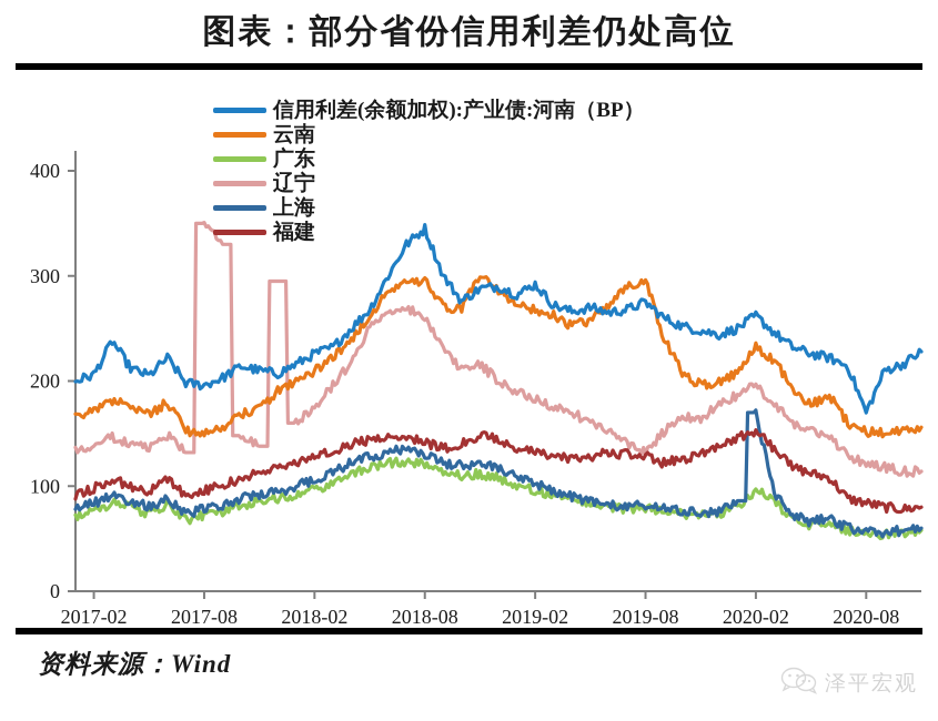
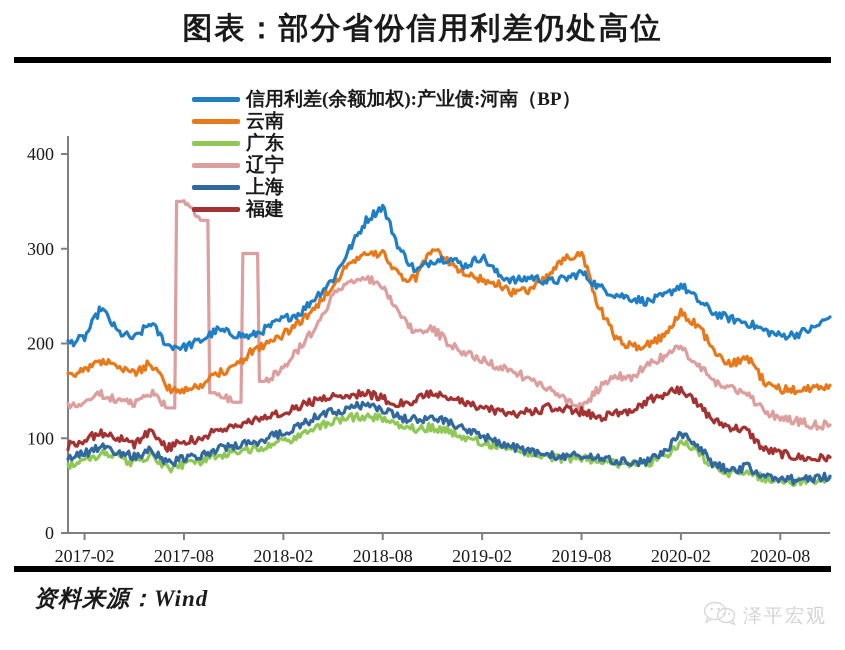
上海/2020-02: 170 -> 100
信用利差(余额加权):产业债:河南（BP）/2020-08: 170 -> 210
